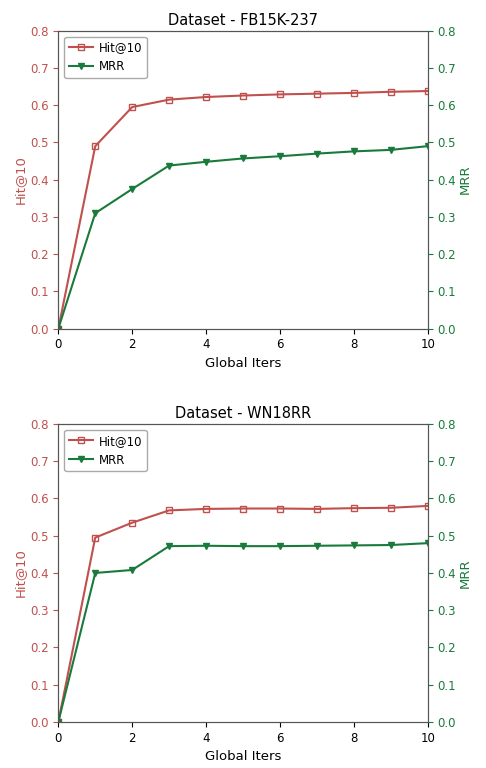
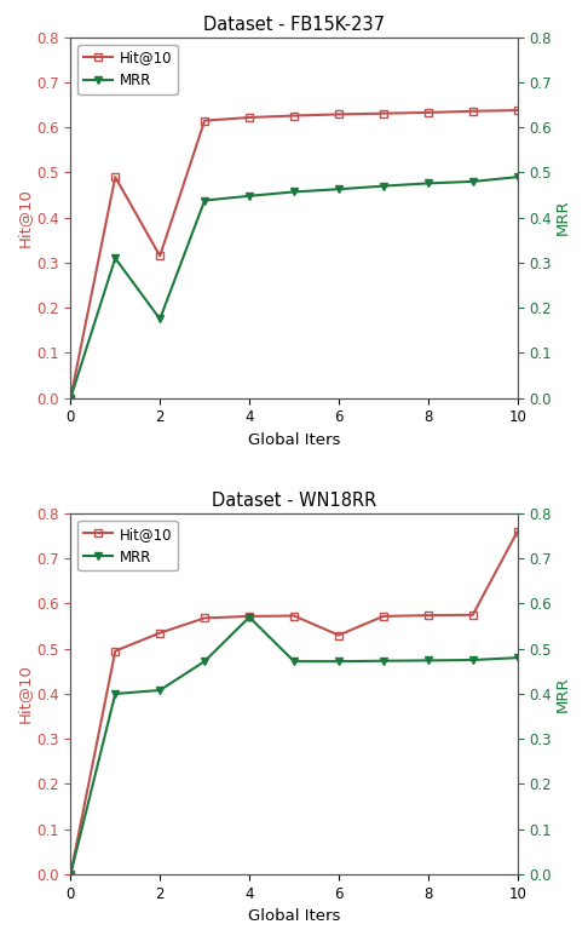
Dataset - FB15K-237/Hit@10/2: 0.595 -> 0.315
Dataset - FB15K-237/MRR/2: 0.375 -> 0.175
Dataset - WN18RR/MRR/4: 0.473 -> 0.570
Dataset - WN18RR/Hit@10/6: 0.573 -> 0.530
Dataset - WN18RR/Hit@10/10: 0.580 -> 0.760
